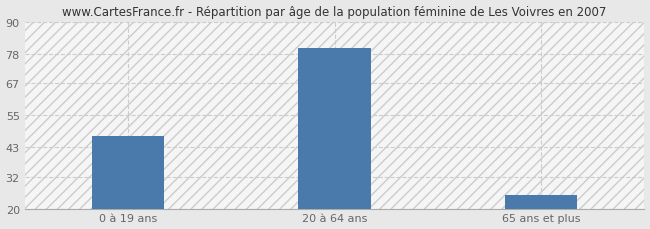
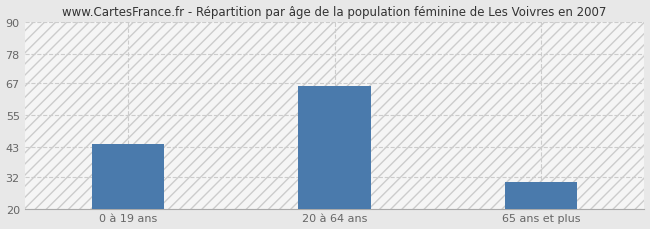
0 à 19 ans: 47 -> 44
20 à 64 ans: 80 -> 66
65 ans et plus: 25 -> 30
